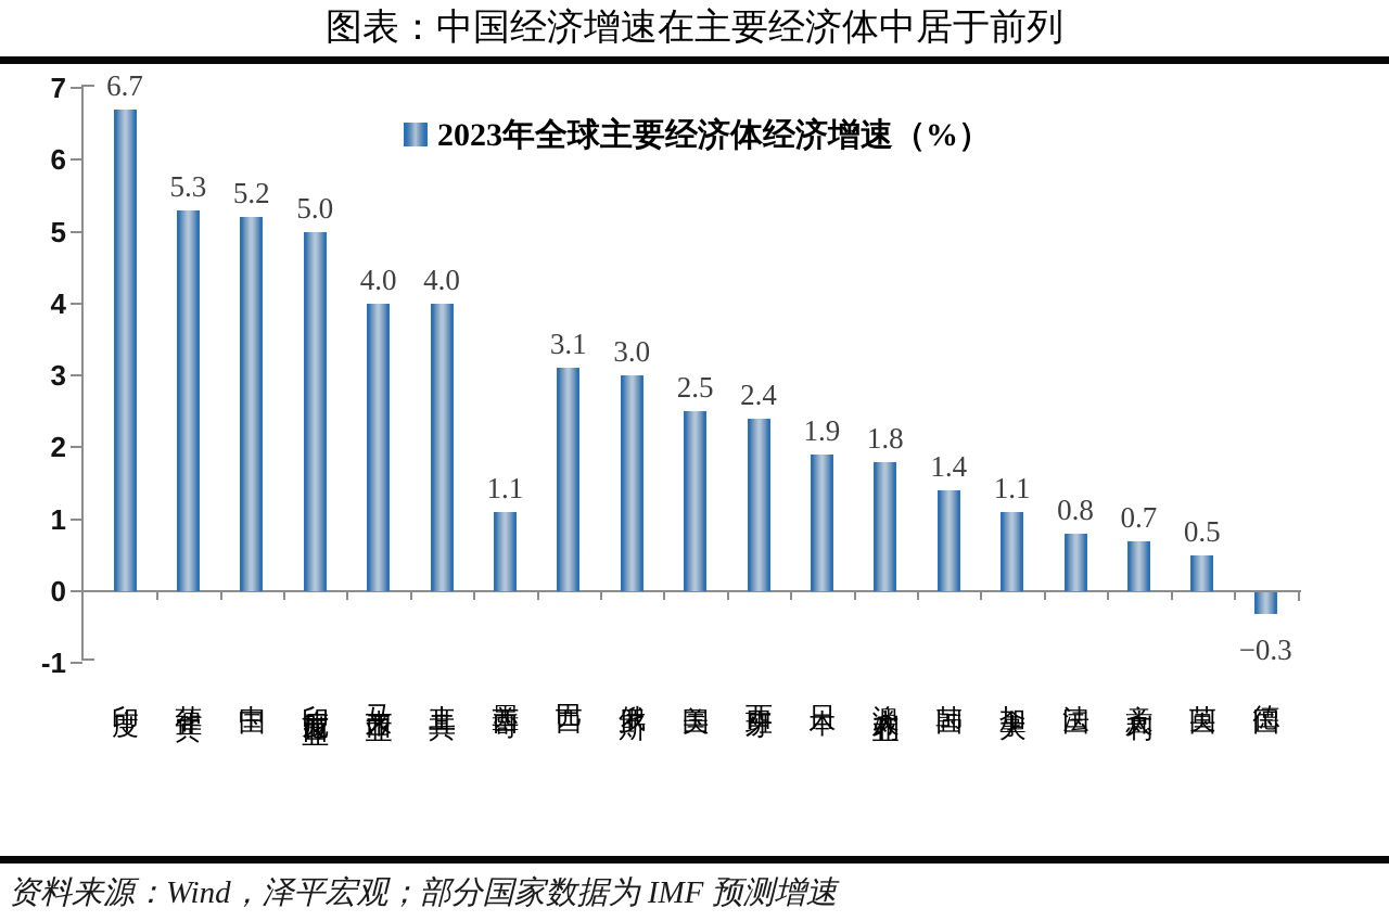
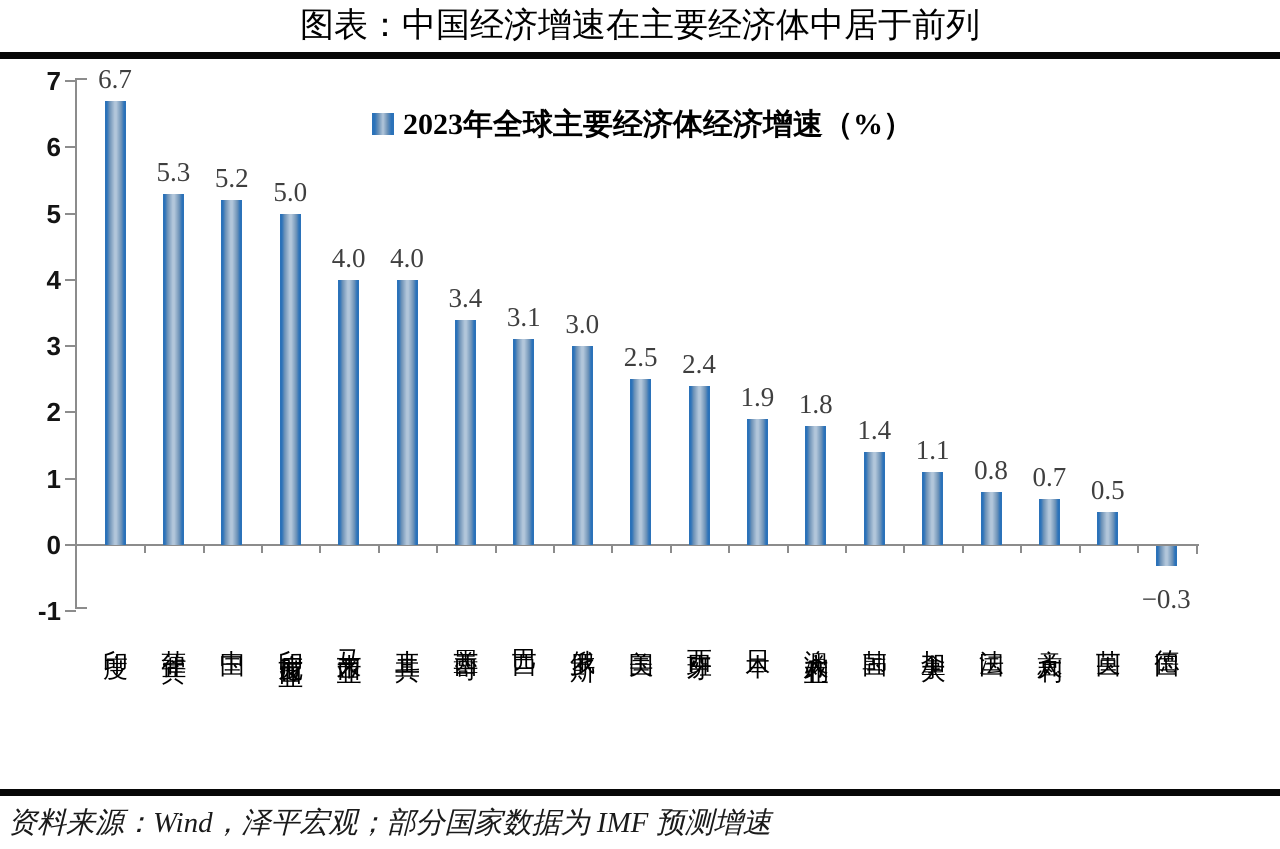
墨西哥: 1.1 -> 3.4
